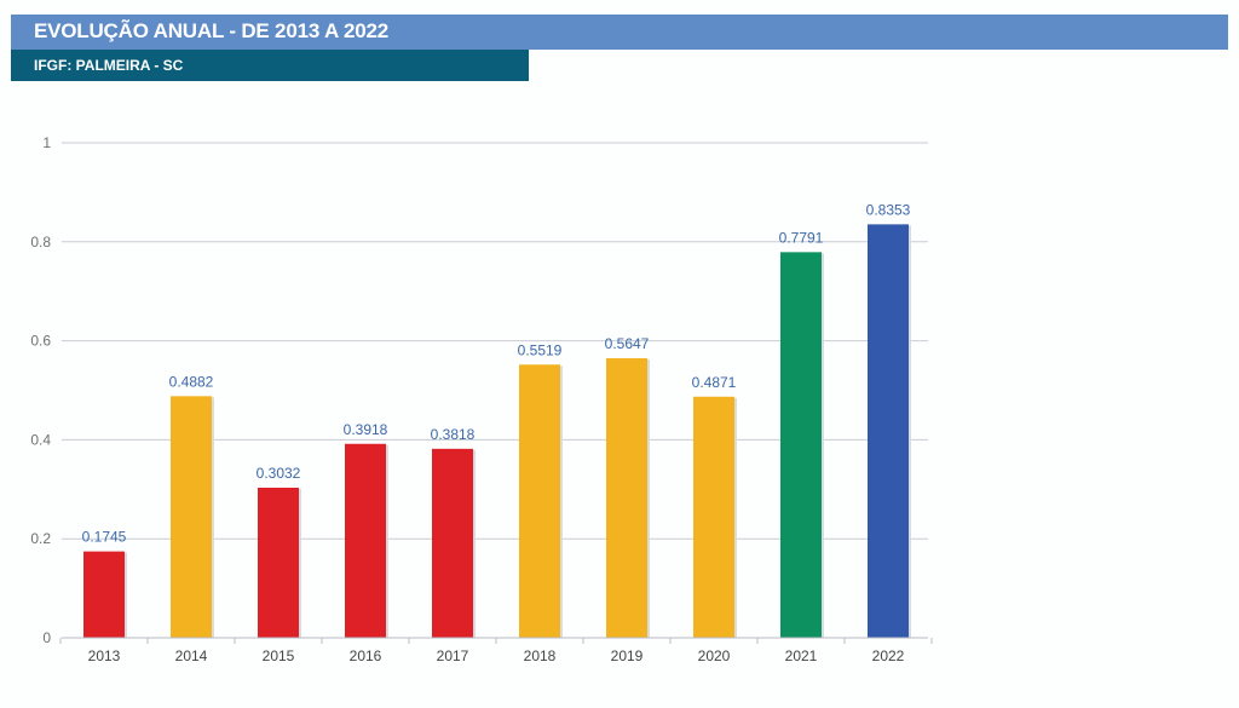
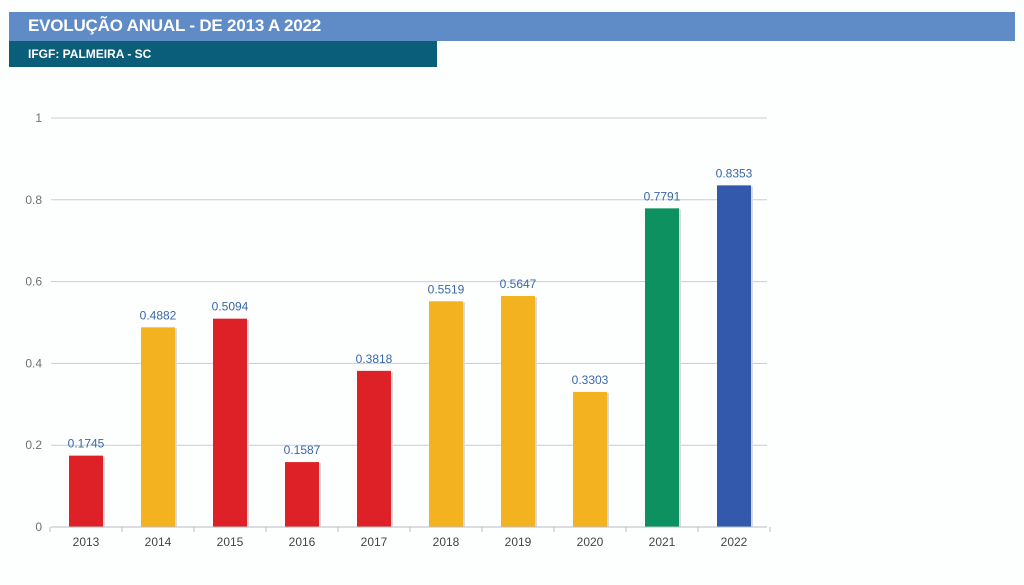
2015: 0.3032 -> 0.5094
2016: 0.3918 -> 0.1587
2020: 0.4871 -> 0.3303
